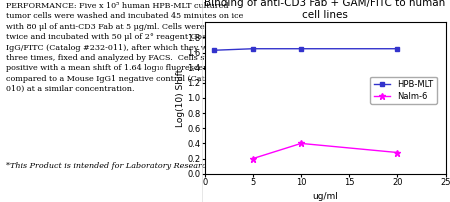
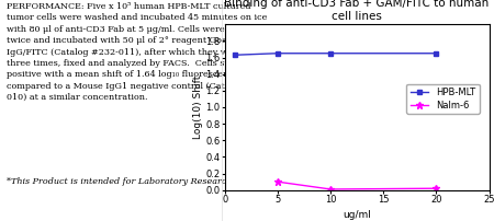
Nalm-6/5: 0.20 -> 0.10
Nalm-6/10: 0.40 -> 0.01
Nalm-6/20: 0.28 -> 0.02
